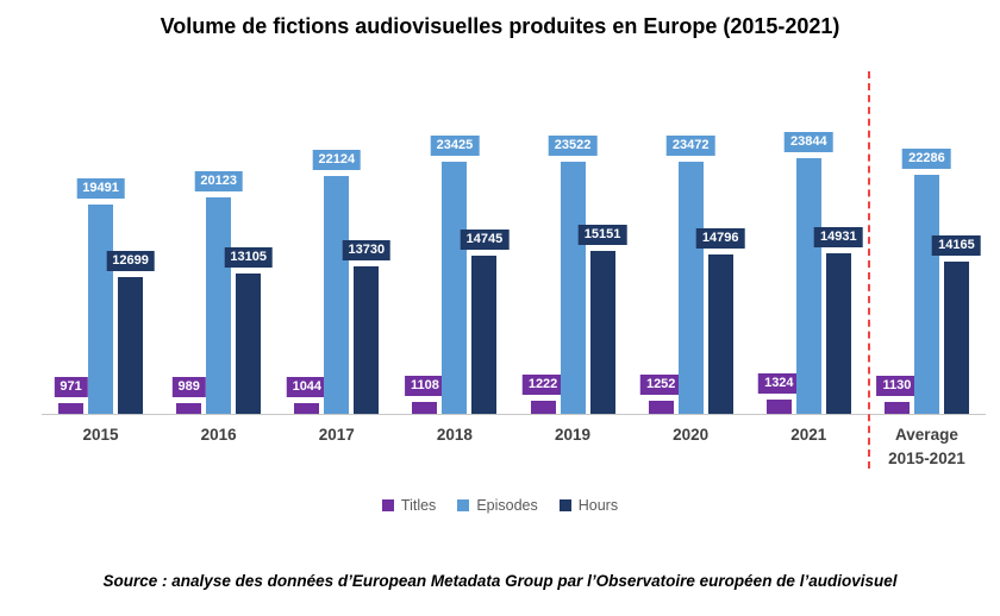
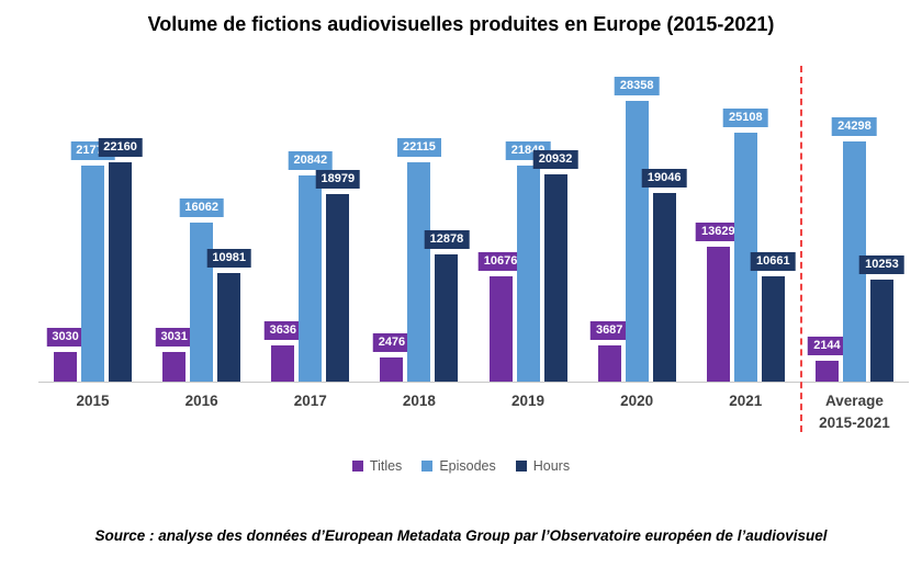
Titles/2015: 971 -> 3030
Episodes/2015: 19491 -> 21773
Hours/2015: 12699 -> 22160
Titles/2016: 989 -> 3031
Episodes/2016: 20123 -> 16062
Hours/2016: 13105 -> 10981
Titles/2017: 1044 -> 3636
Episodes/2017: 22124 -> 20842
Hours/2017: 13730 -> 18979
Titles/2018: 1108 -> 2476
Episodes/2018: 23425 -> 22115
Hours/2018: 14745 -> 12878
Titles/2019: 1222 -> 10676
Episodes/2019: 23522 -> 21849
Hours/2019: 15151 -> 20932
Titles/2020: 1252 -> 3687
Episodes/2020: 23472 -> 28358
Hours/2020: 14796 -> 19046
Titles/2021: 1324 -> 13629
Episodes/2021: 23844 -> 25108
Hours/2021: 14931 -> 10661
Titles/Average 2015-2021: 1130 -> 2144
Episodes/Average 2015-2021: 22286 -> 24298
Hours/Average 2015-2021: 14165 -> 10253
